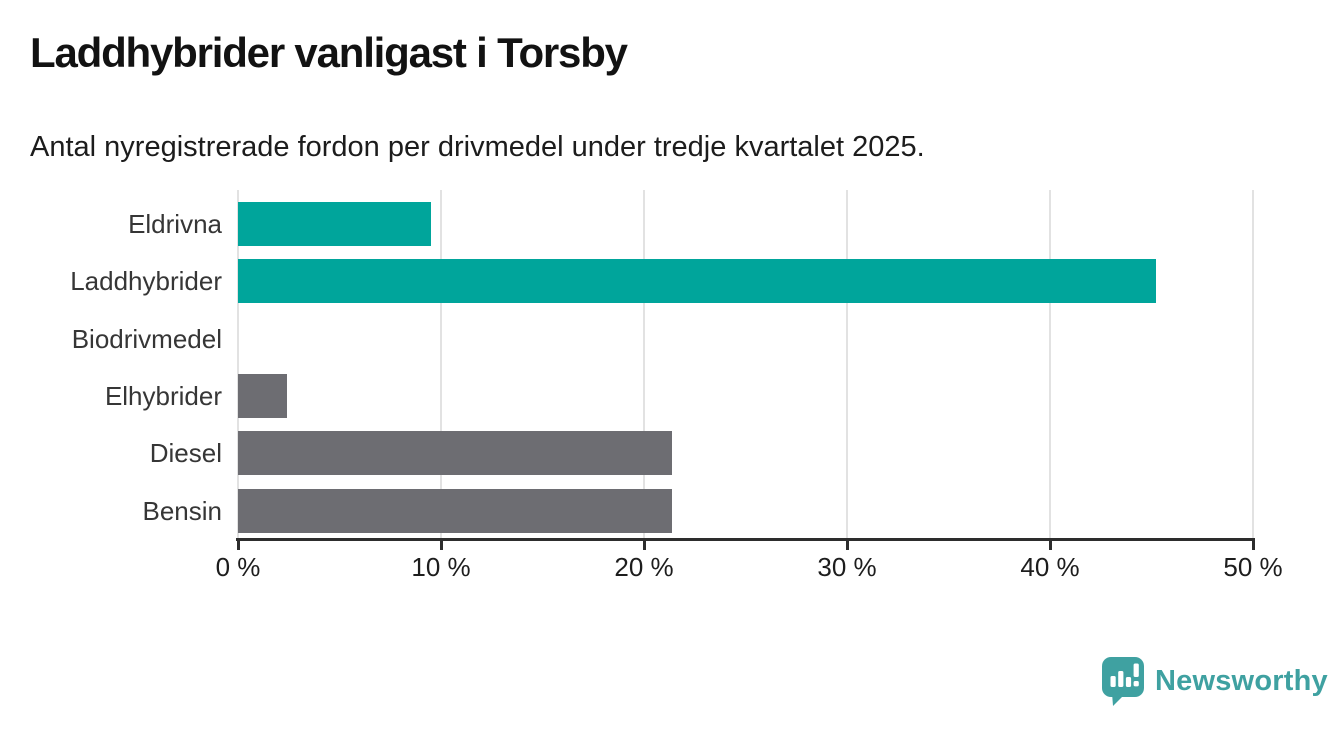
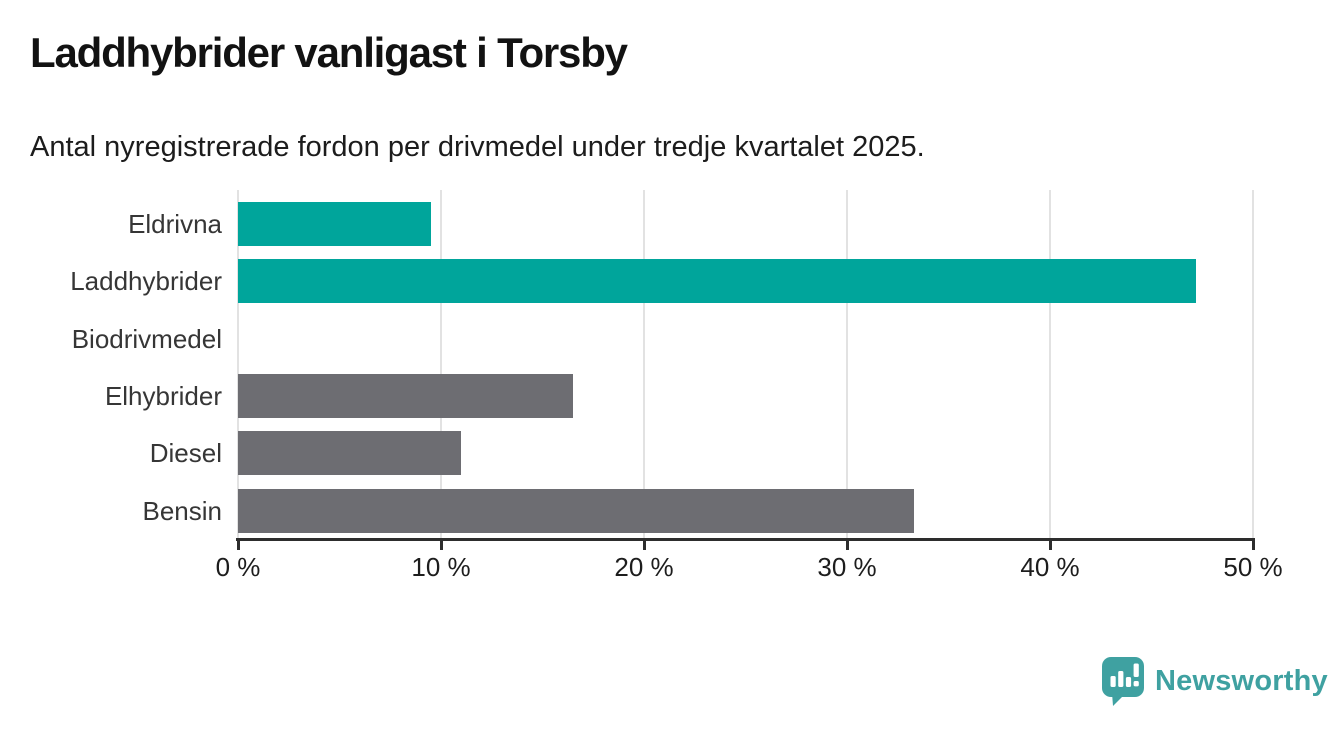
Laddhybrider: 45.2% -> 47.2%
Elhybrider: 2.4% -> 16.5%
Diesel: 21.4% -> 11.0%
Bensin: 21.4% -> 33.3%
